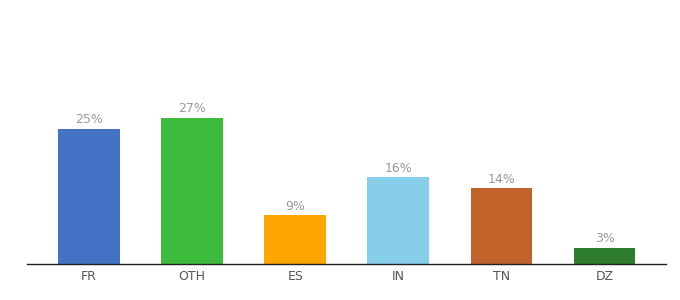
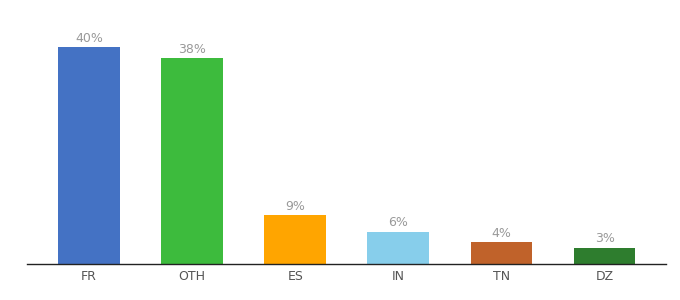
FR: 25% -> 40%
OTH: 27% -> 38%
IN: 16% -> 6%
TN: 14% -> 4%
